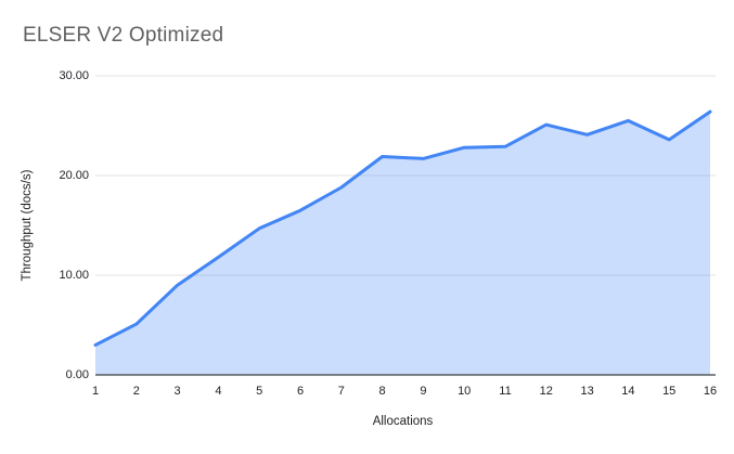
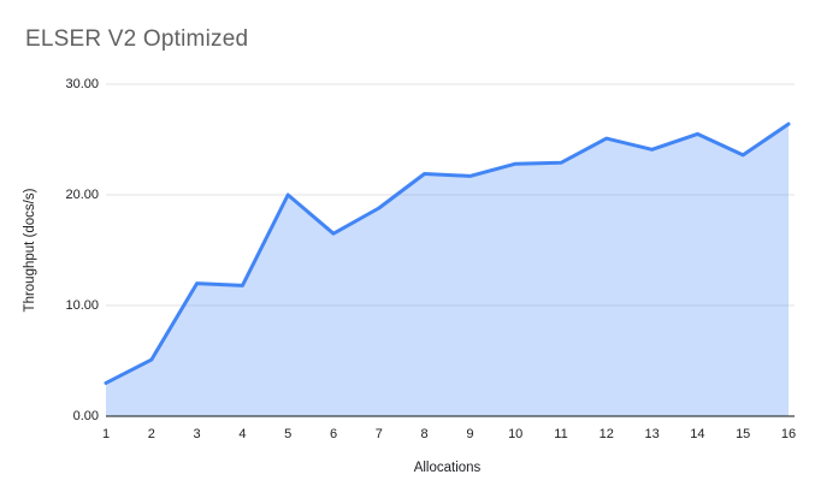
3: 9 -> 12
5: 15 -> 20
